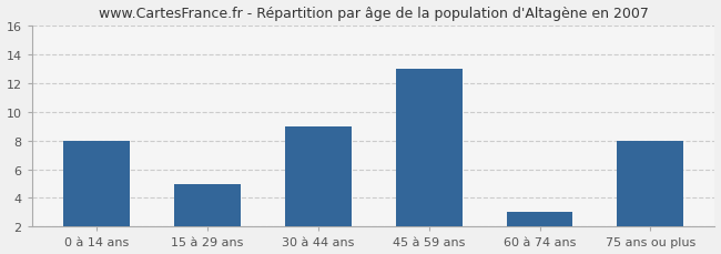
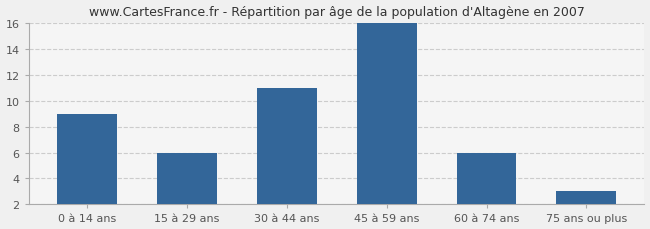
0 à 14 ans: 8 -> 9
15 à 29 ans: 5 -> 6
30 à 44 ans: 9 -> 11
45 à 59 ans: 13 -> 16
60 à 74 ans: 3 -> 6
75 ans ou plus: 8 -> 3
